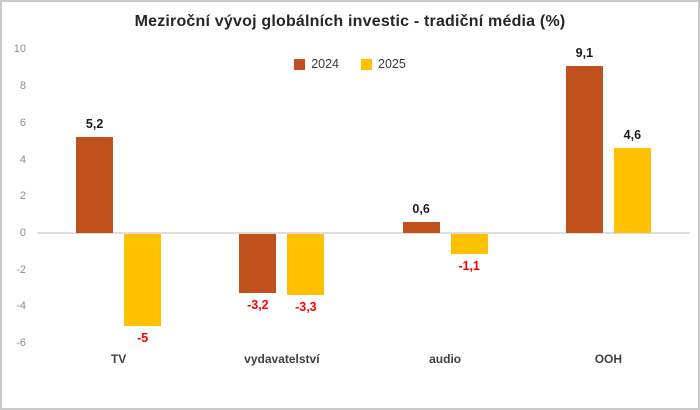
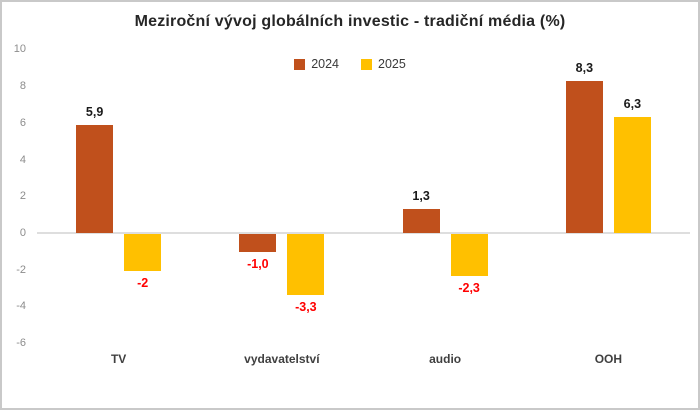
2024/TV: 5,2 -> 5,9
2025/TV: -5 -> -2
2024/vydavatelství: -3,2 -> -1,0
2024/audio: 0,6 -> 1,3
2025/audio: -1,1 -> -2,3
2024/OOH: 9,1 -> 8,3
2025/OOH: 4,6 -> 6,3
